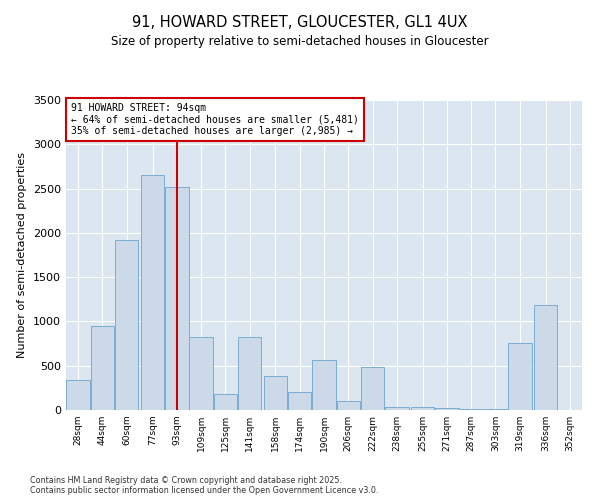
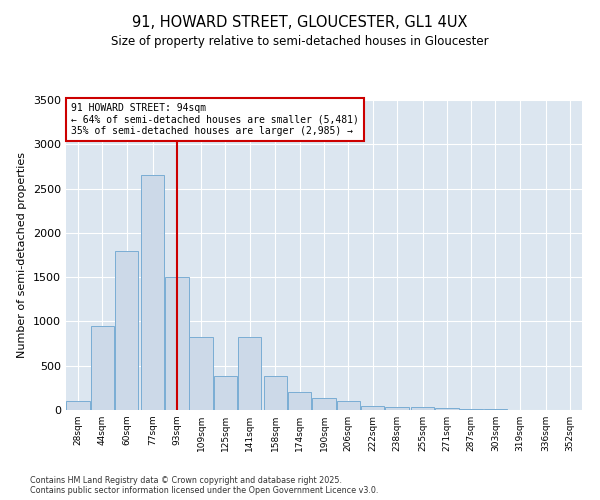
28sqm: 340 -> 100
60sqm: 1920 -> 1800
93sqm: 2520 -> 1500
125sqm: 180 -> 380
190sqm: 560 -> 130
222sqm: 480 -> 50
319sqm: 760 -> 0
336sqm: 1180 -> 0
